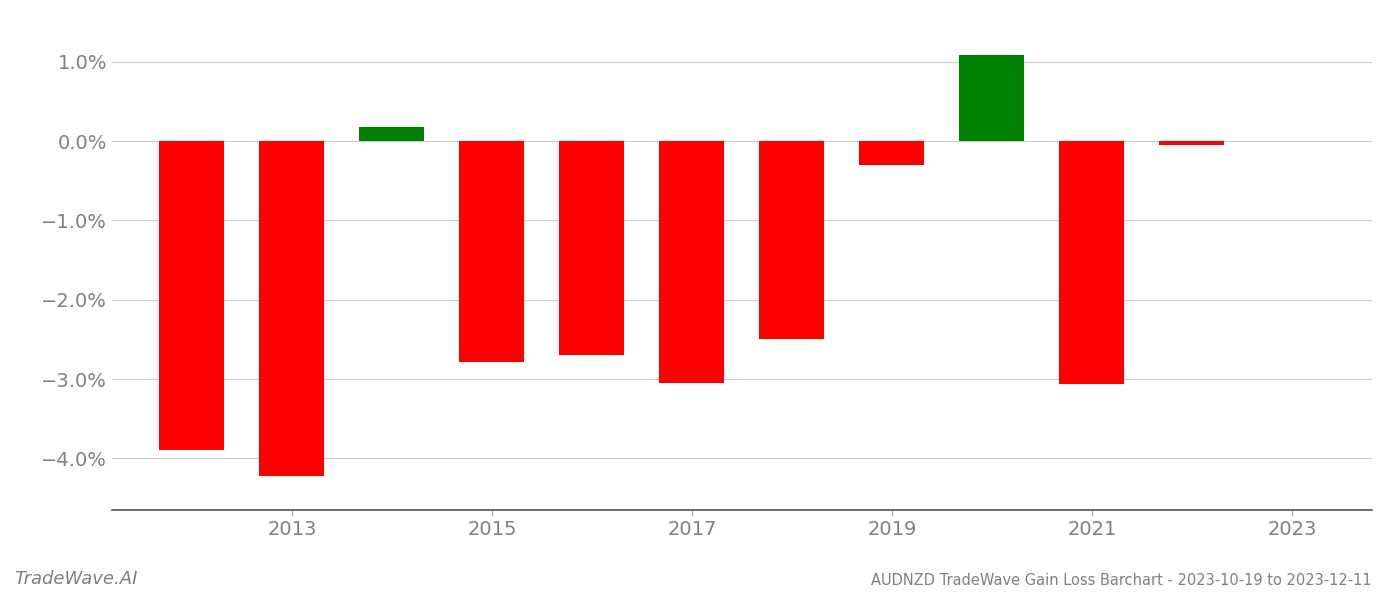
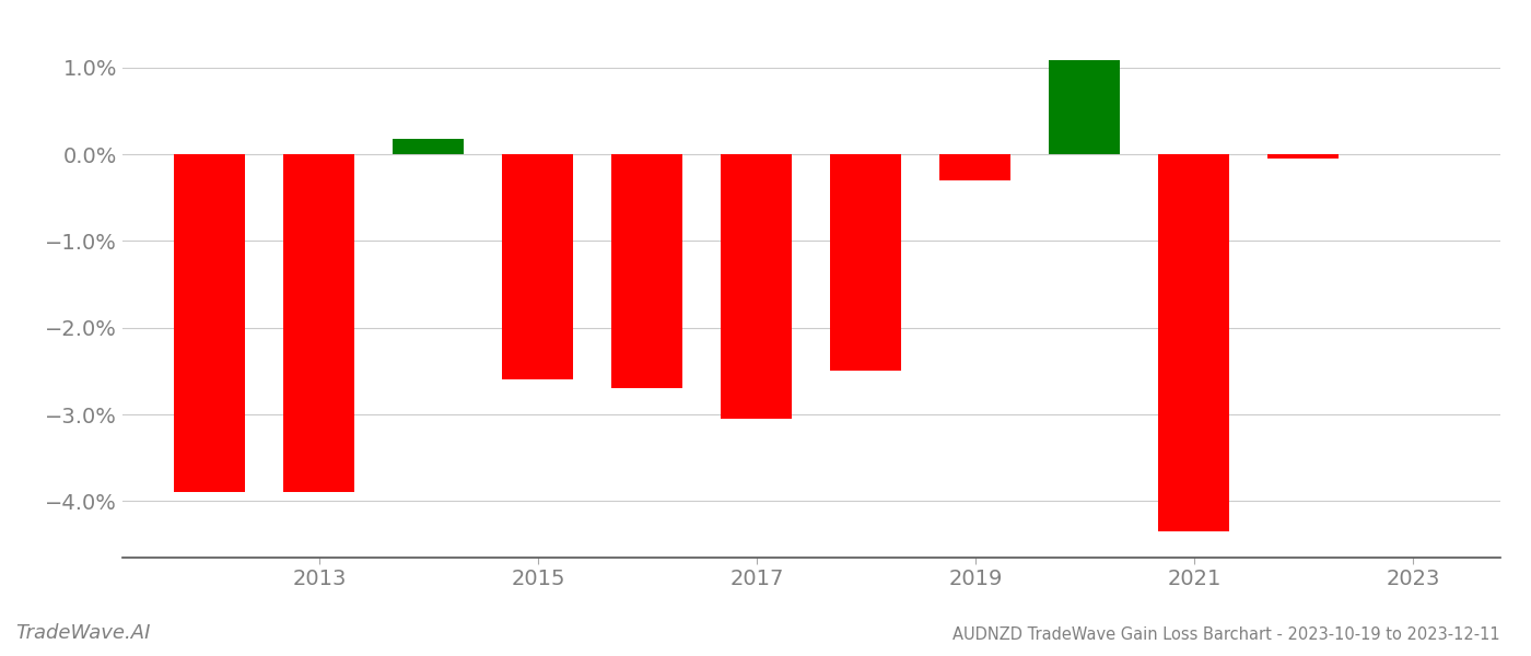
2013: -4.22% -> -3.90%
2015: -2.78% -> -2.60%
2021: -3.06% -> -4.35%
